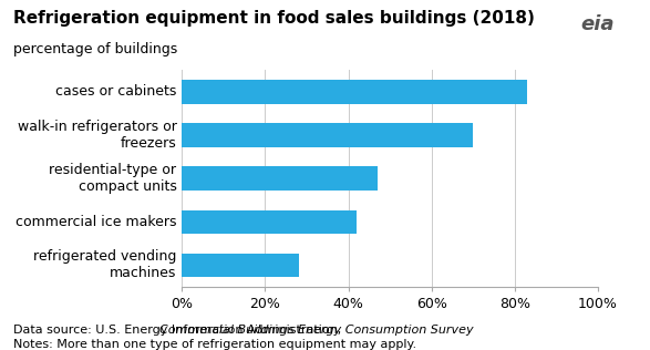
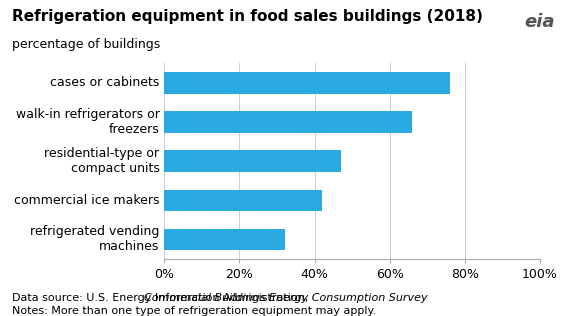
cases or cabinets: 83% -> 76%
walk-in refrigerators or freezers: 70% -> 66%
refrigerated vending machines: 28% -> 32%
